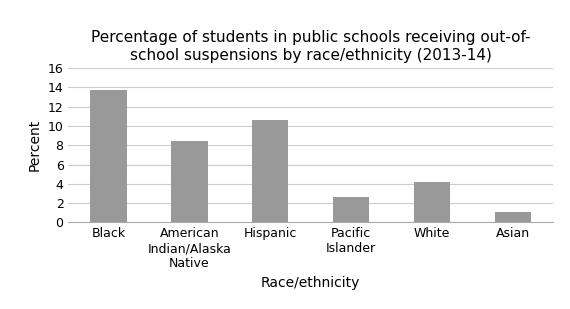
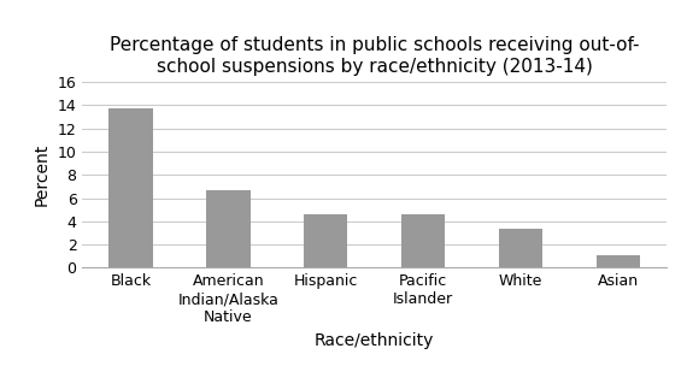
American Indian/Alaska Native: 8.4 -> 6.7
Hispanic: 10.6 -> 4.6
Pacific Islander: 2.6 -> 4.6
White: 4.2 -> 3.4
